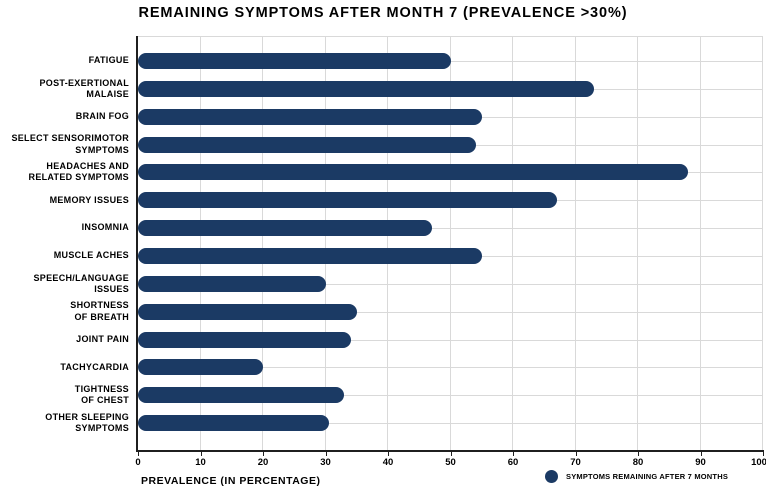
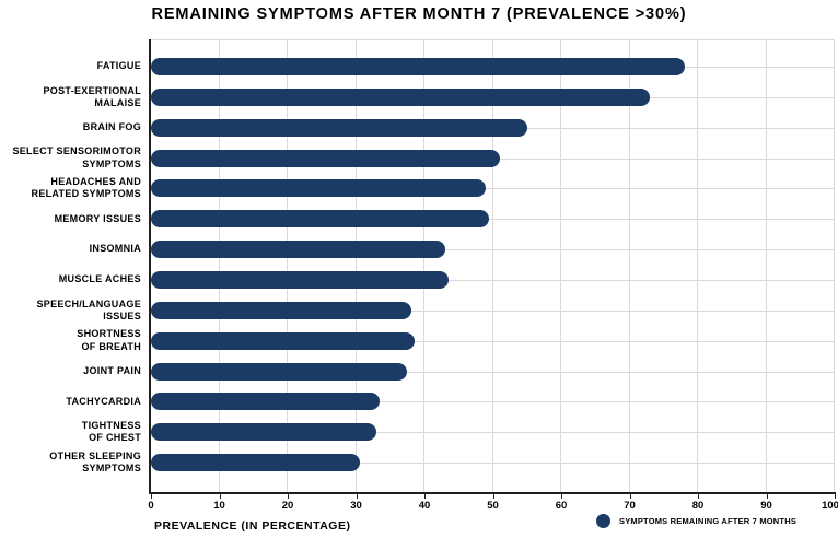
FATIGUE: 50 -> 78
SELECT SENSORIMOTOR SYMPTOMS: 54 -> 51
HEADACHES AND RELATED SYMPTOMS: 88 -> 49
MEMORY ISSUES: 67 -> 50
INSOMNIA: 47 -> 43
MUSCLE ACHES: 55 -> 44
SPEECH/LANGUAGE ISSUES: 30 -> 38
SHORTNESS OF BREATH: 35 -> 38
JOINT PAIN: 34 -> 38
TACHYCARDIA: 20 -> 34
